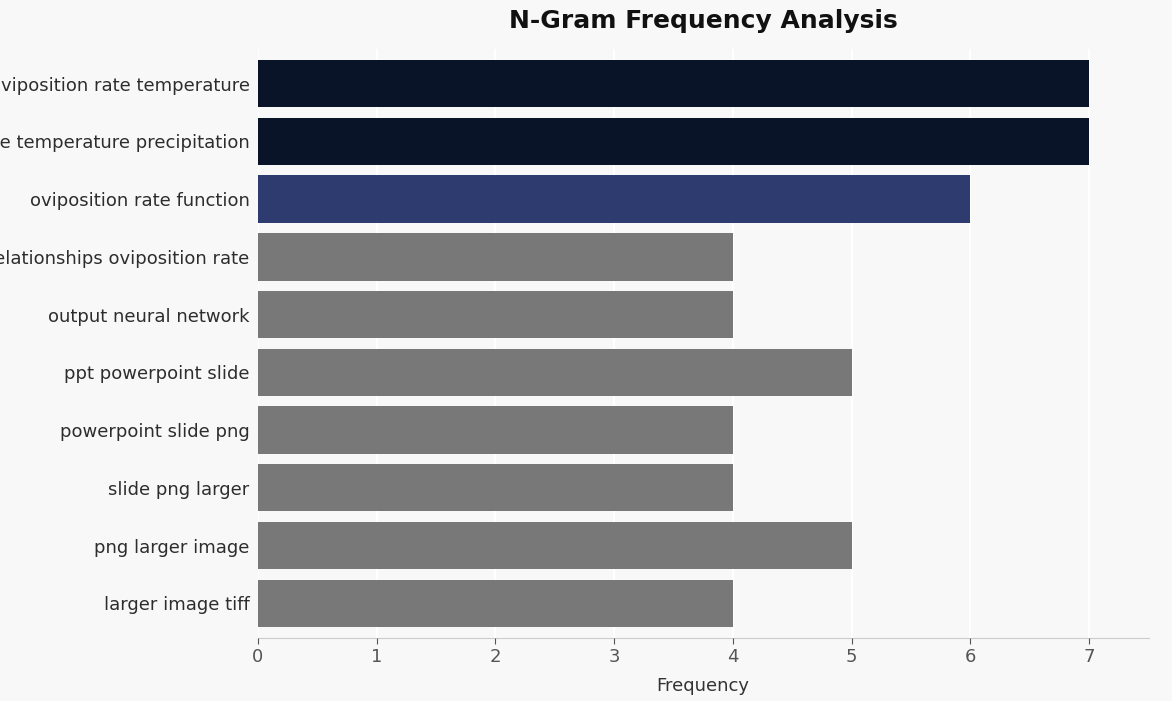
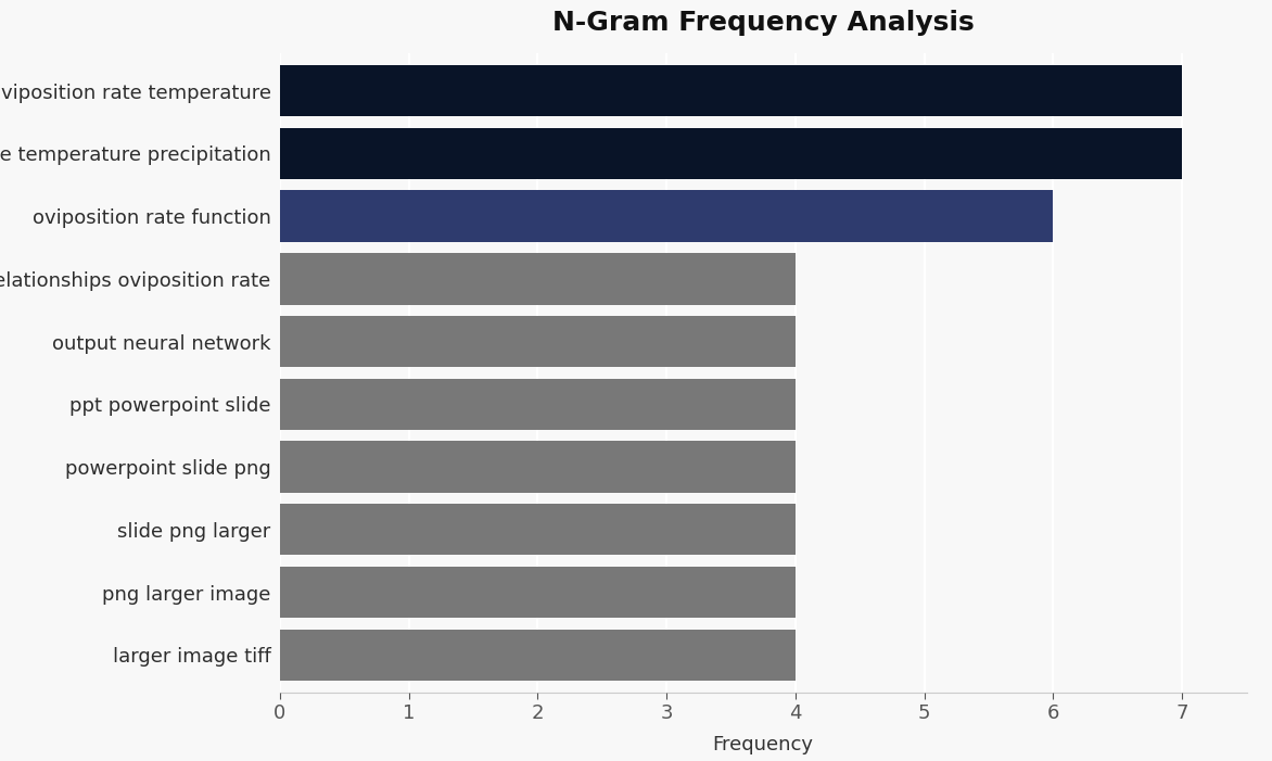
ppt powerpoint slide: 5 -> 4
png larger image: 5 -> 4
